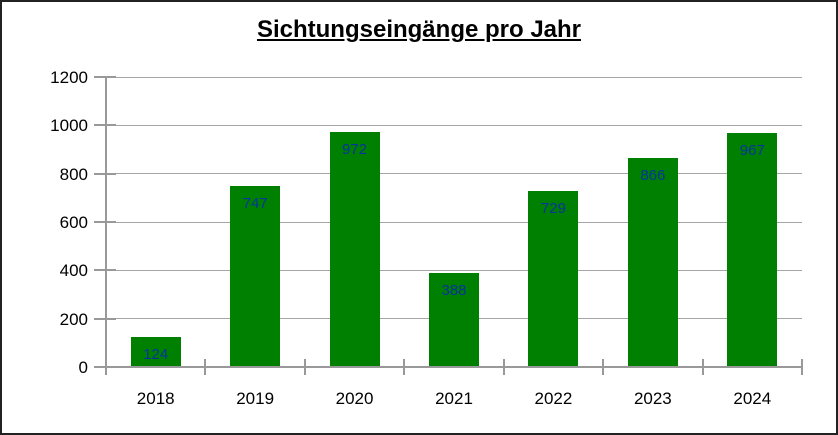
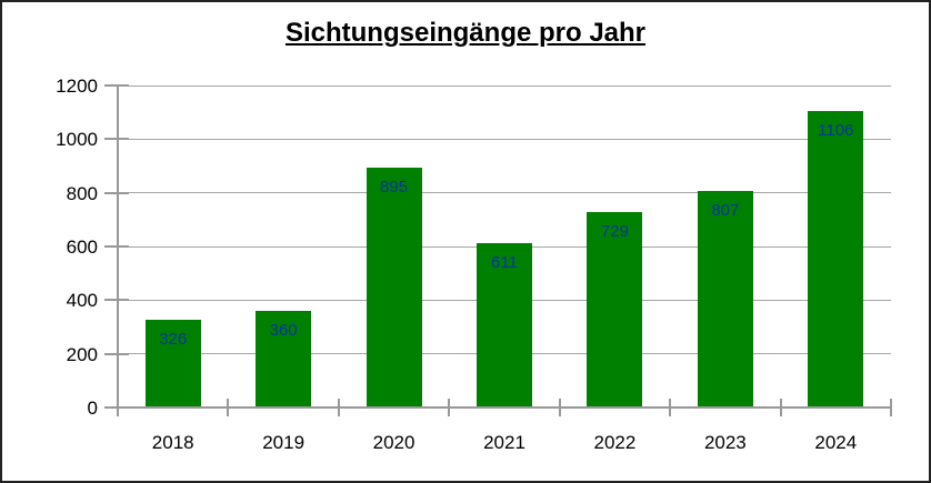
2018: 124 -> 326
2019: 747 -> 360
2020: 972 -> 895
2021: 388 -> 611
2023: 866 -> 807
2024: 967 -> 1106
